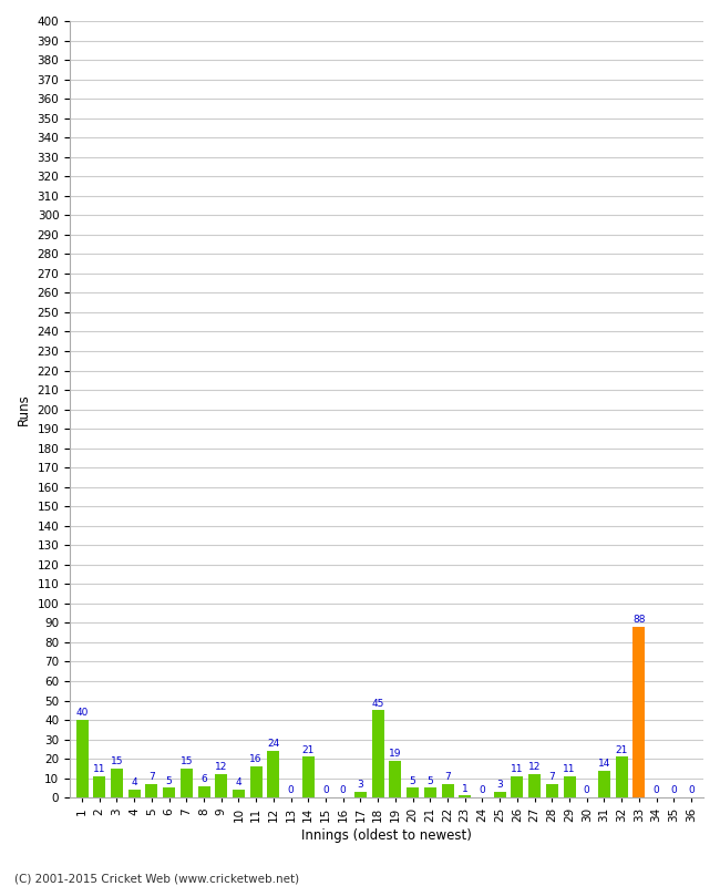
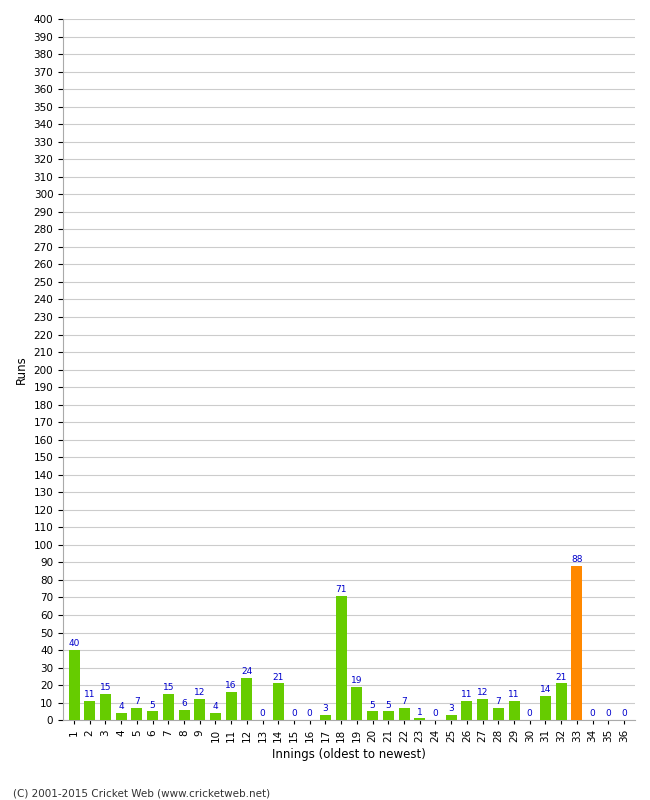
18: 45 -> 71
